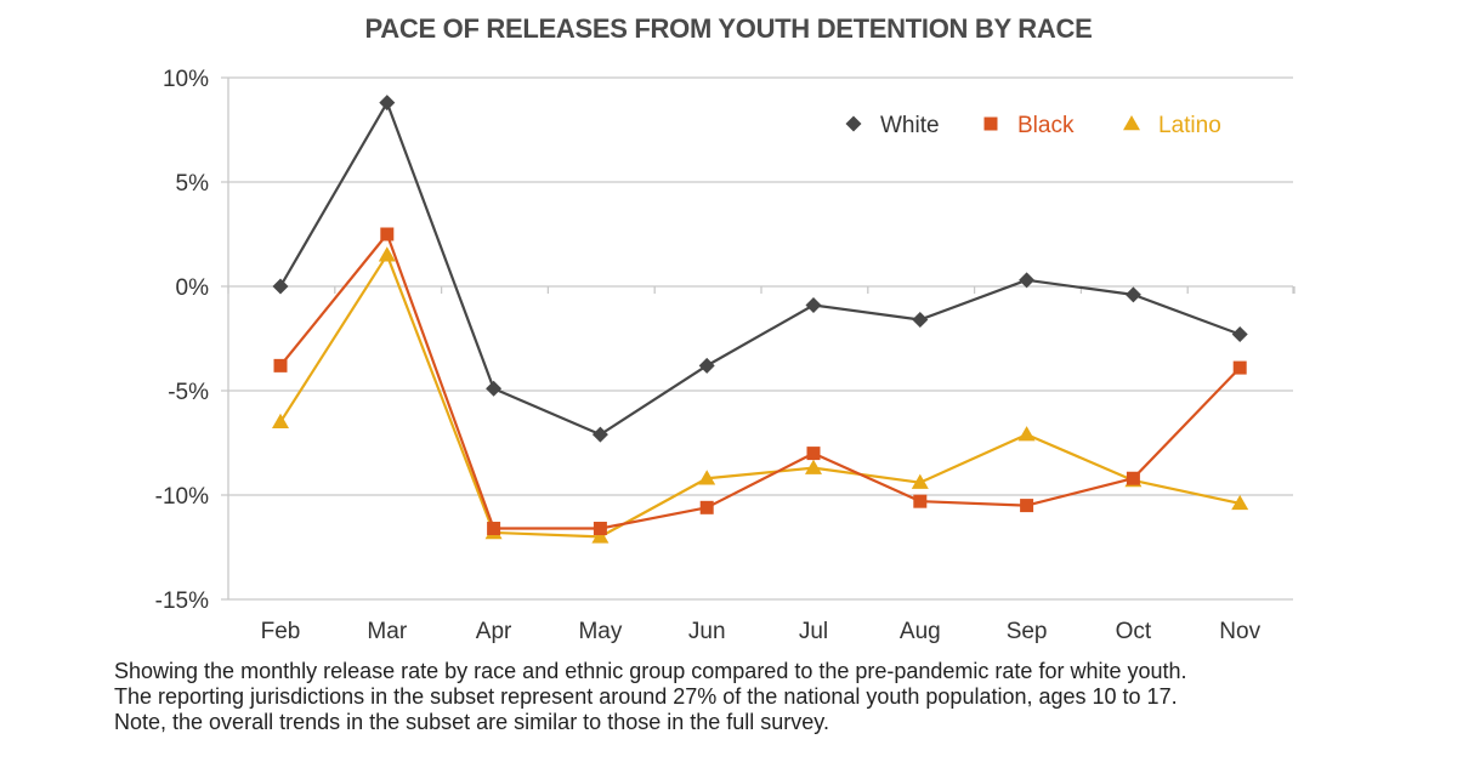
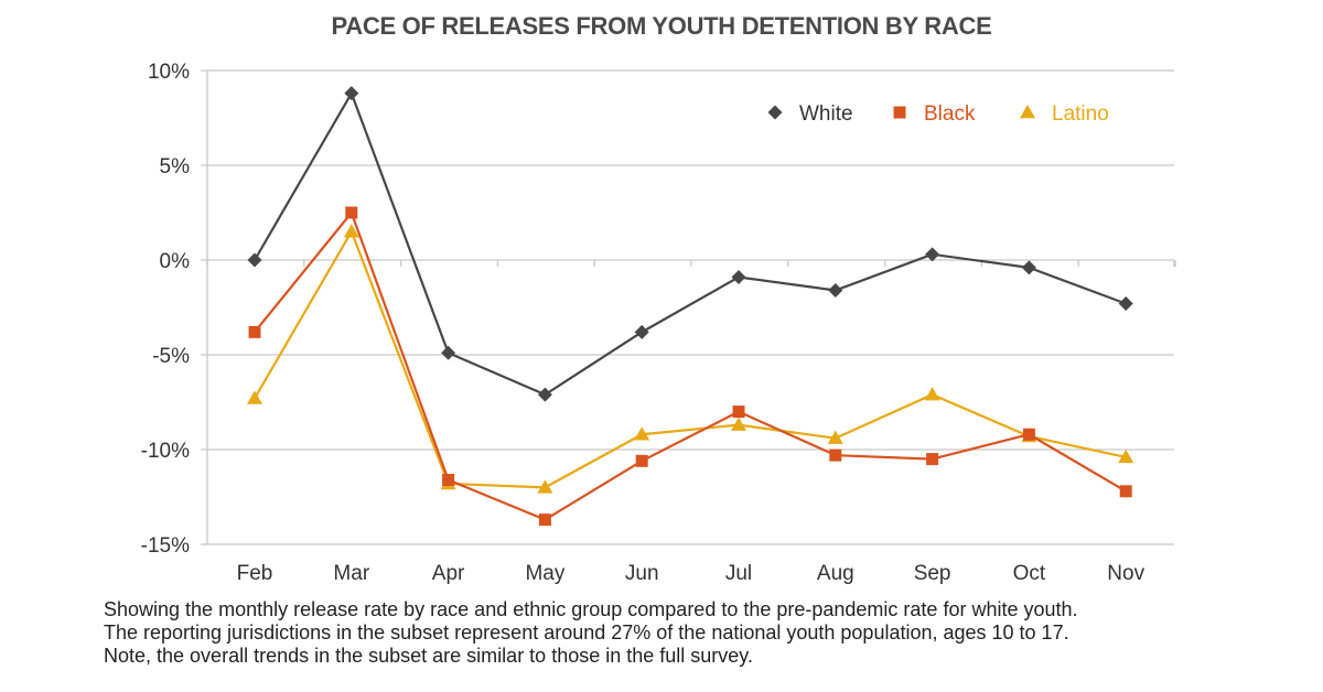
Latino/Feb: -6.5% -> -7.3%
Black/May: -11.6% -> -13.7%
Black/Nov: -3.9% -> -12.2%
